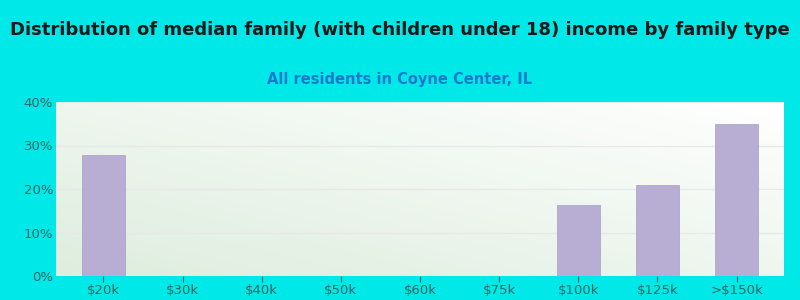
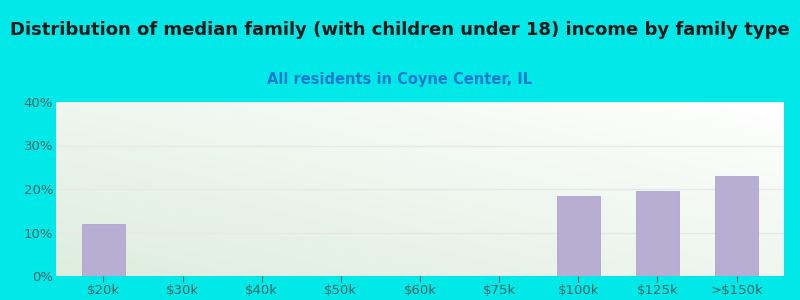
$20k: 27.9% -> 12.0%
$100k: 16.3% -> 18.5%
$125k: 20.9% -> 19.5%
>$150k: 34.9% -> 23.0%
